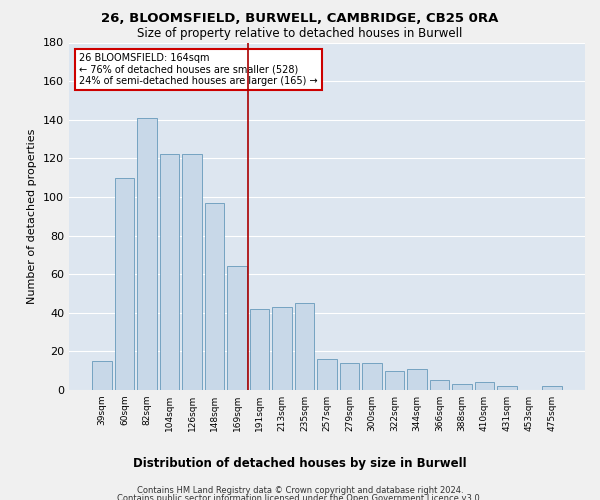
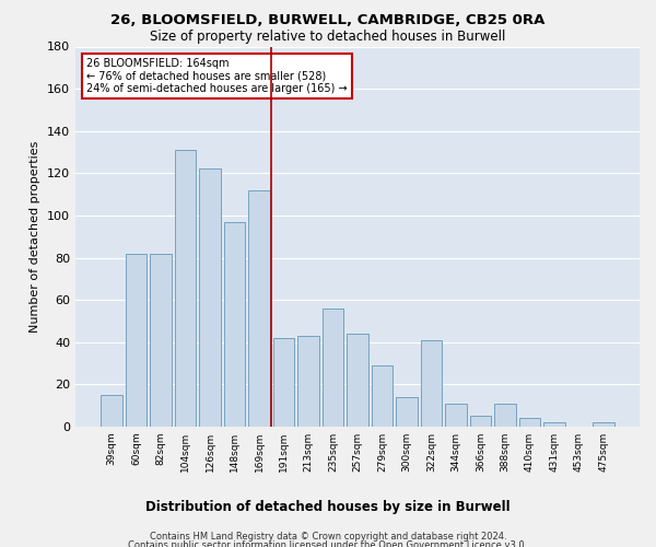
60sqm: 110 -> 82
82sqm: 141 -> 82
104sqm: 122 -> 131
169sqm: 64 -> 112
235sqm: 45 -> 56
257sqm: 16 -> 44
279sqm: 14 -> 29
322sqm: 10 -> 41
388sqm: 3 -> 11
